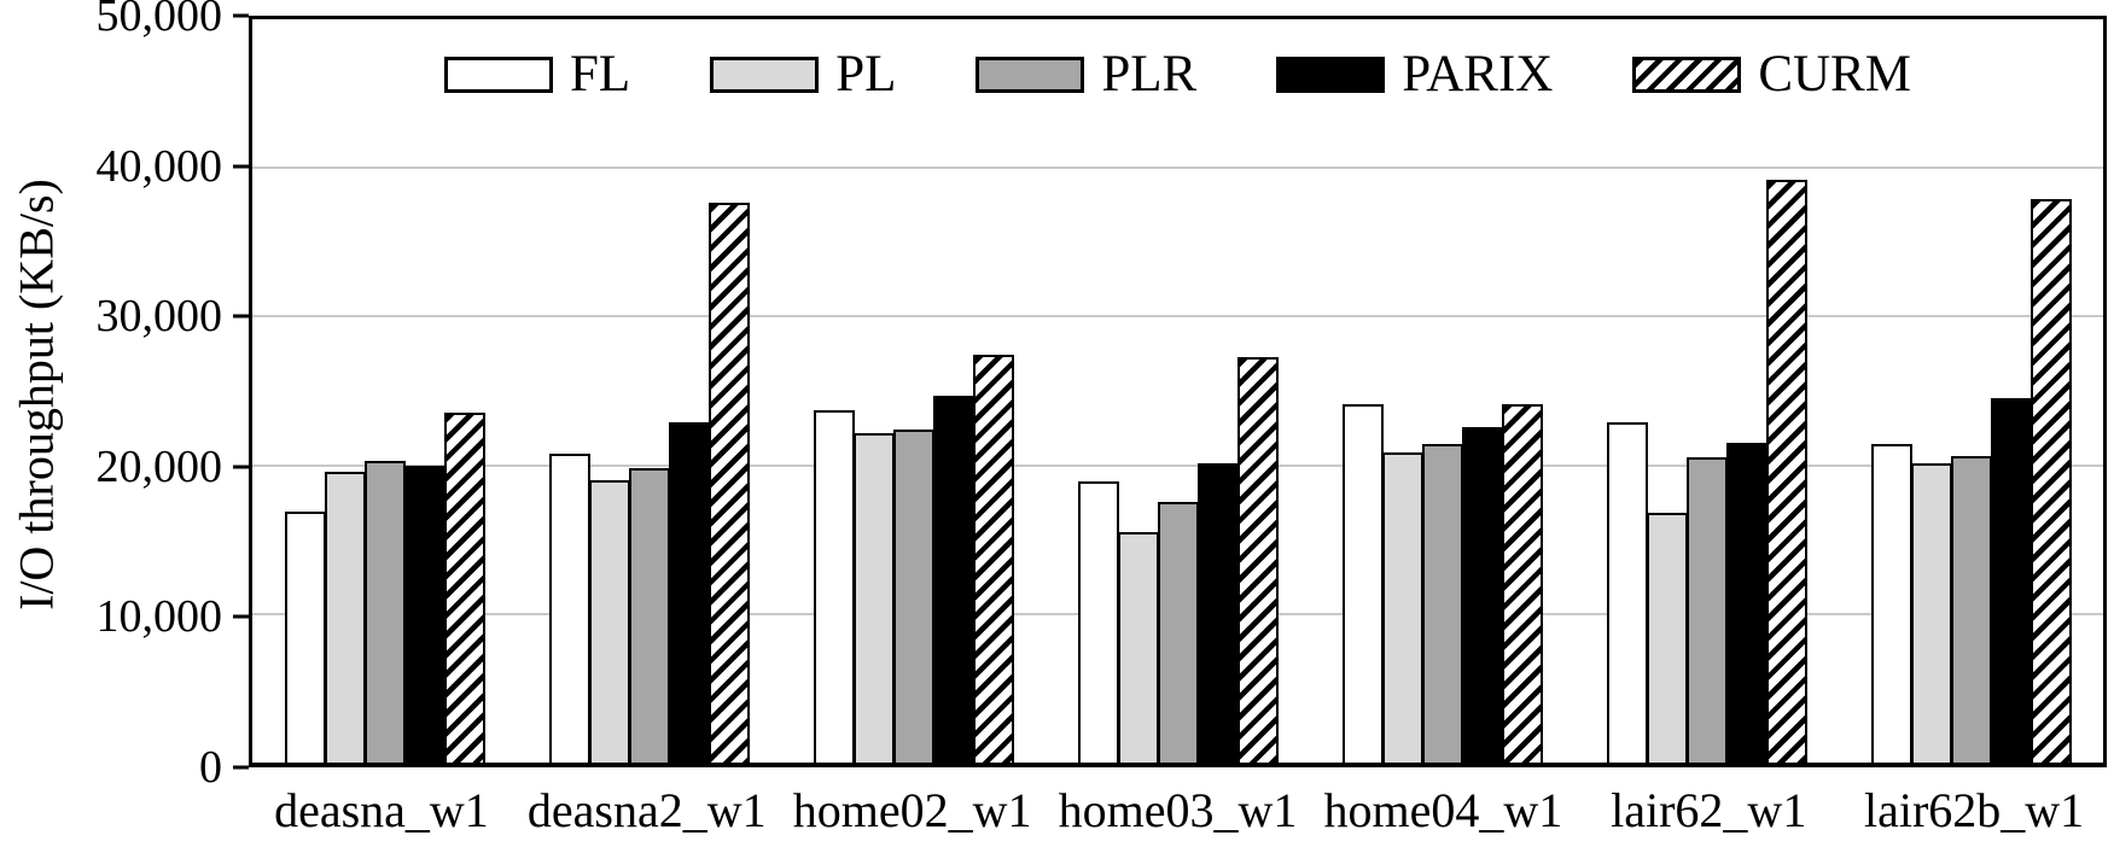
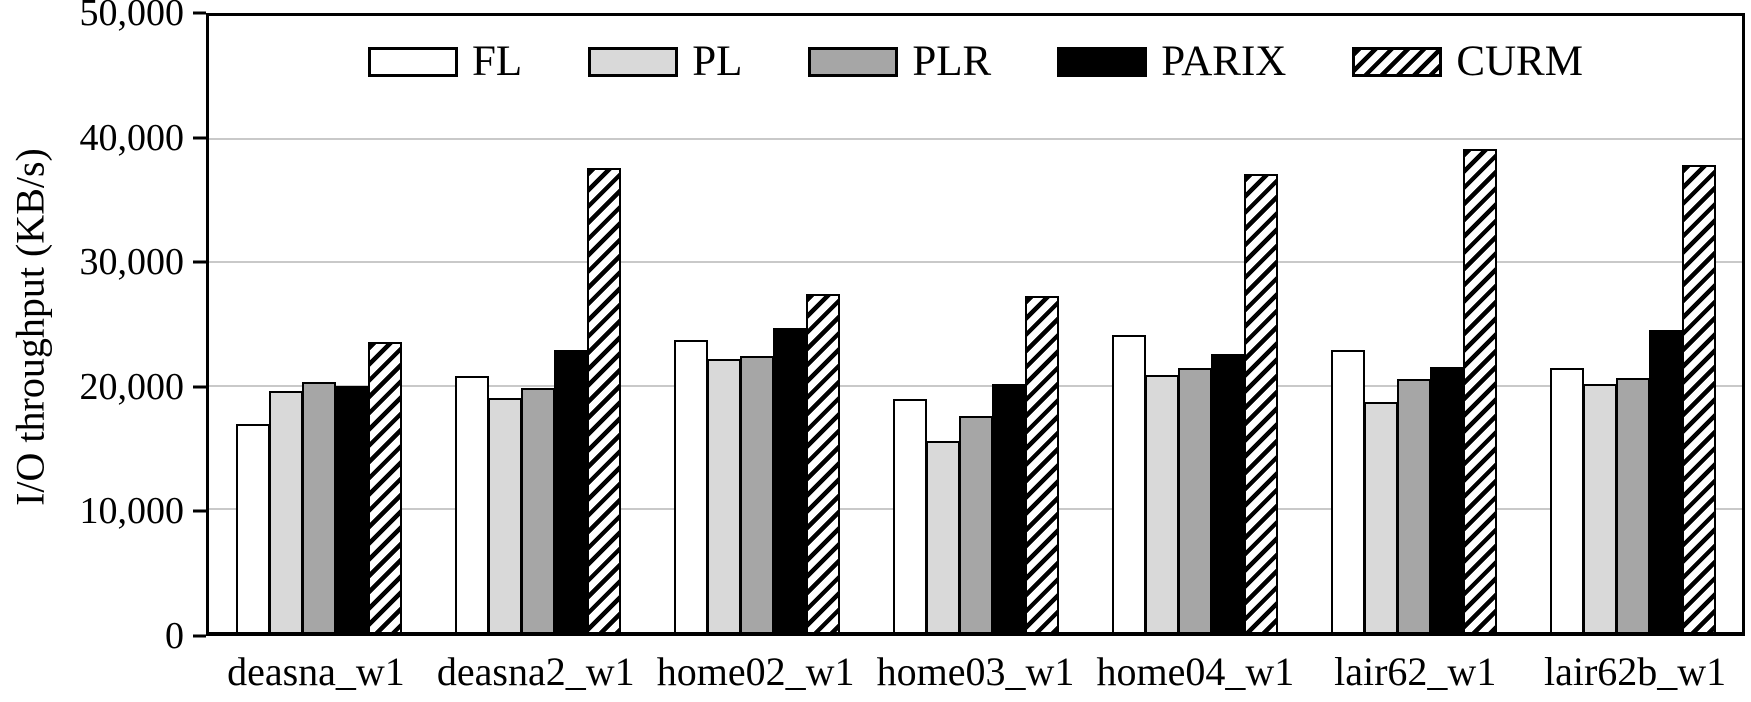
CURM/home04_w1: 24100 -> 37200
PL/lair62_w1: 16800 -> 18700
